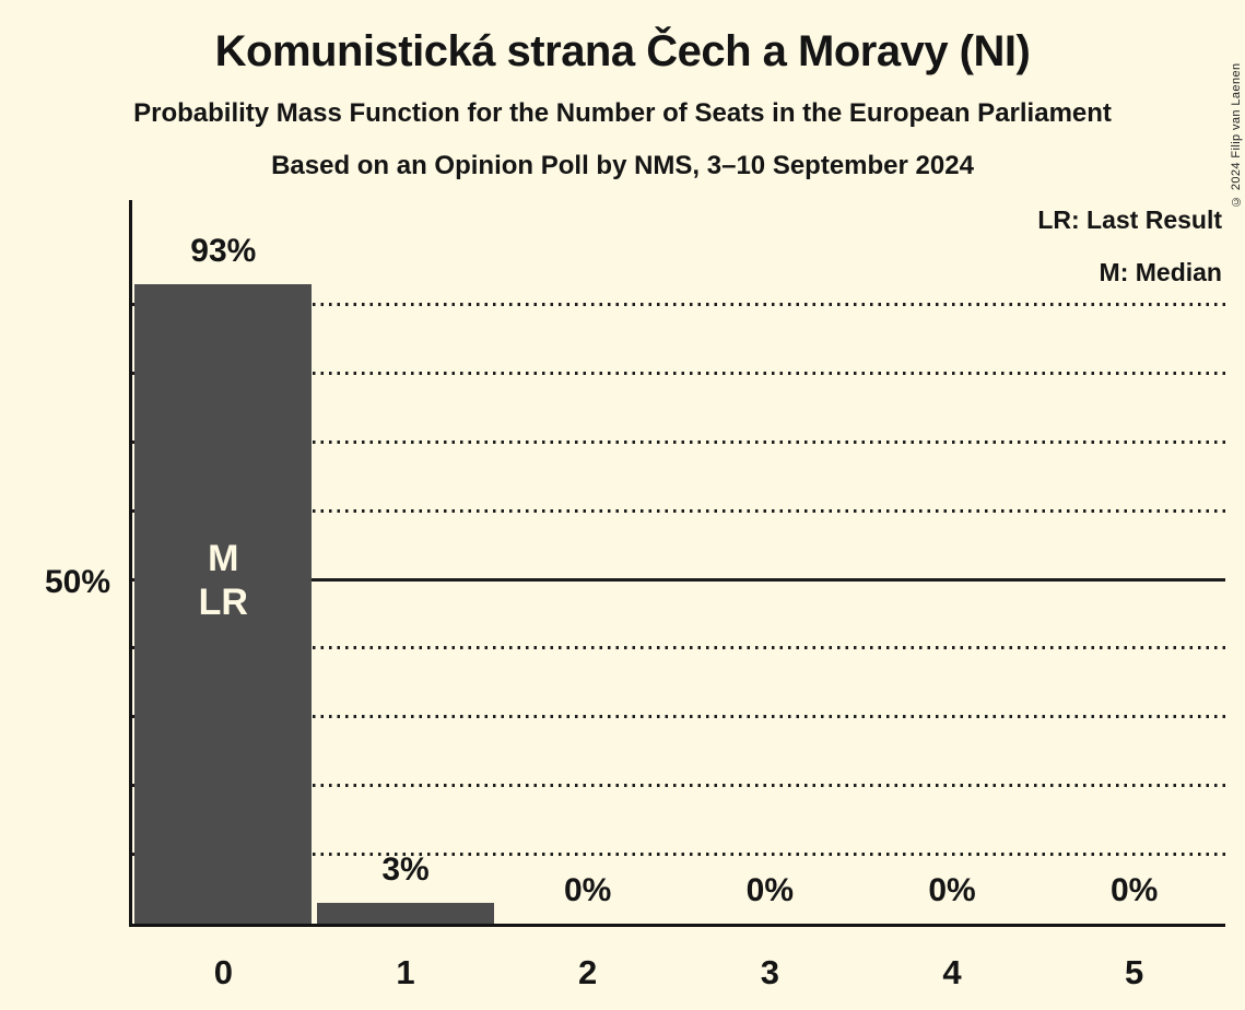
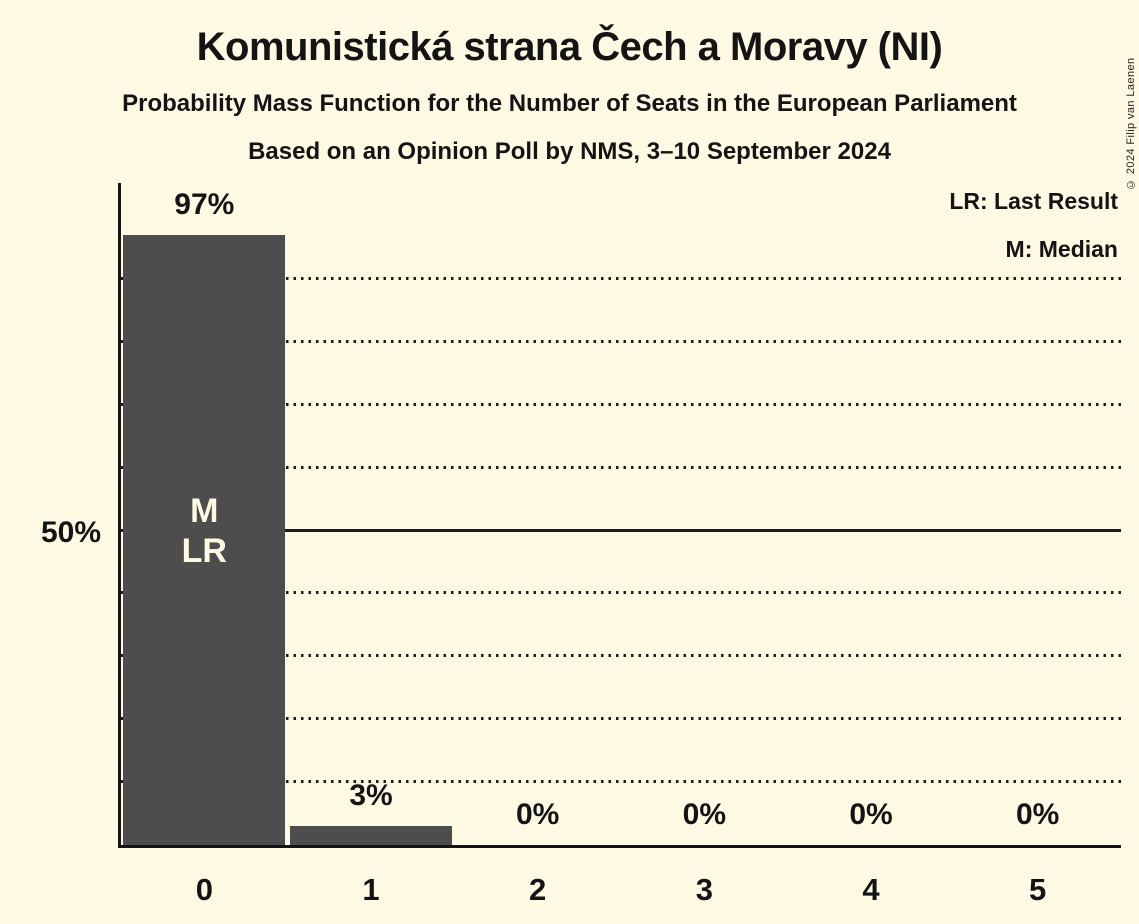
0: 93% -> 97%
